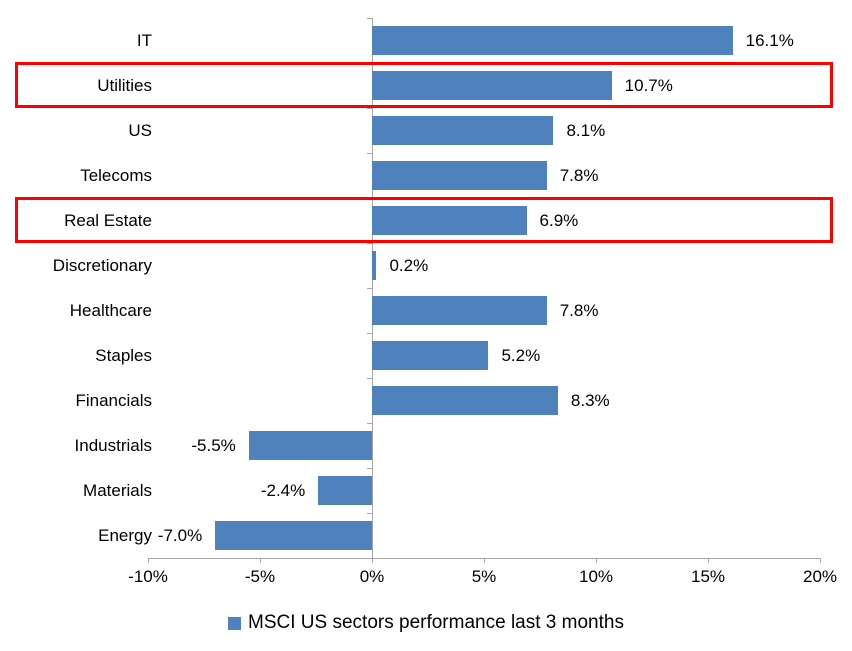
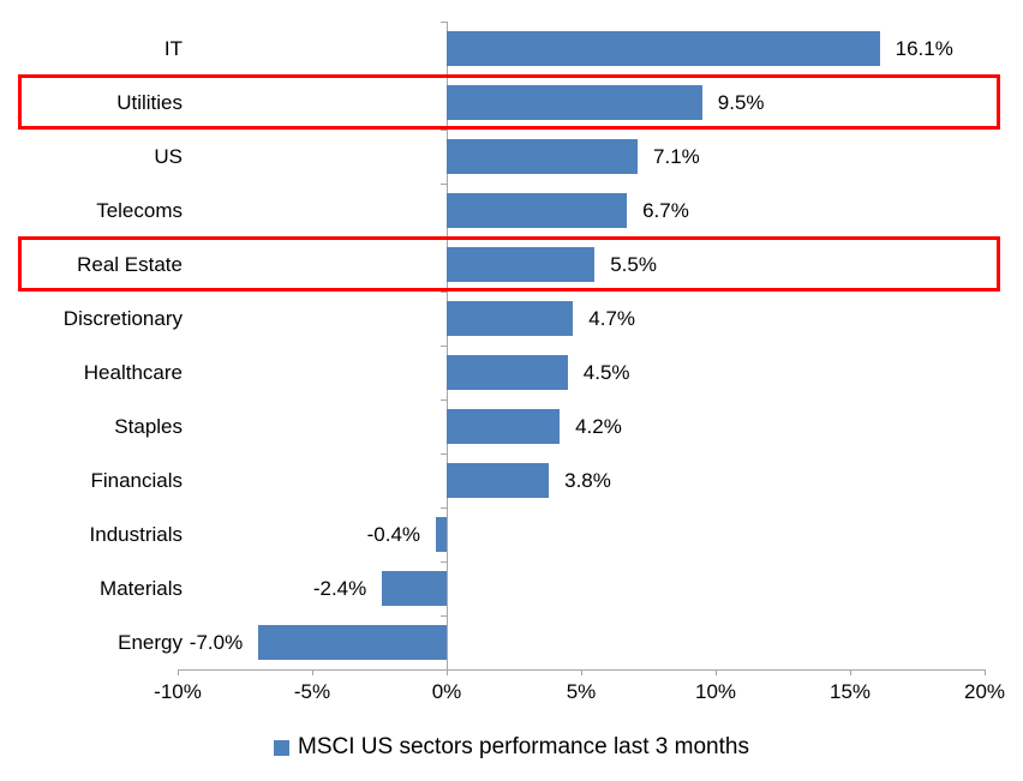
Utilities: 10.7% -> 9.5%
US: 8.1% -> 7.1%
Telecoms: 7.8% -> 6.7%
Real Estate: 6.9% -> 5.5%
Discretionary: 0.2% -> 4.7%
Healthcare: 7.8% -> 4.5%
Staples: 5.2% -> 4.2%
Financials: 8.3% -> 3.8%
Industrials: -5.5% -> -0.4%
